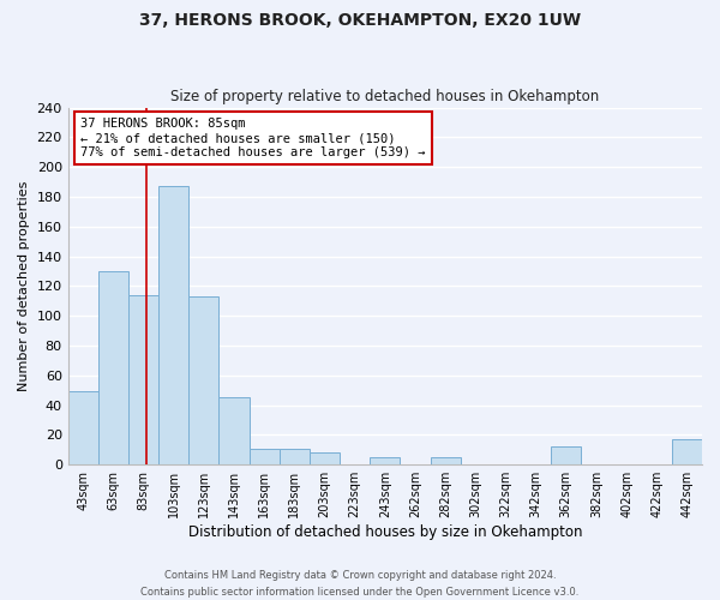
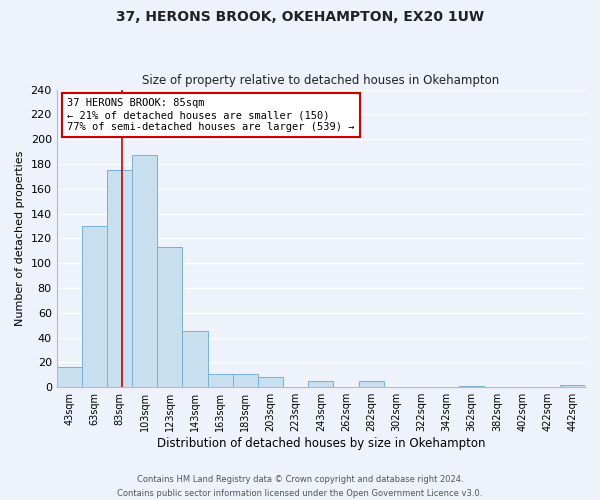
43sqm: 49 -> 16
83sqm: 114 -> 175
362sqm: 12 -> 1
442sqm: 17 -> 2
